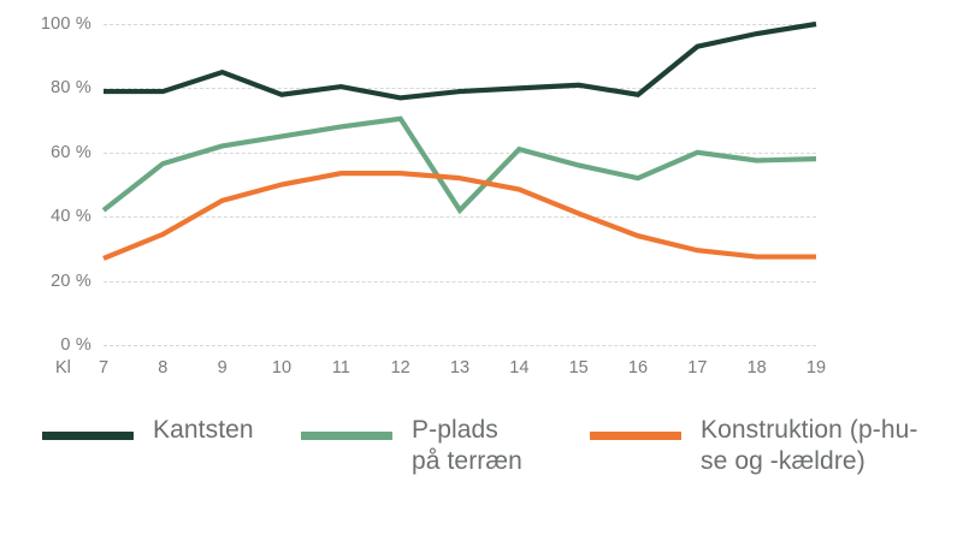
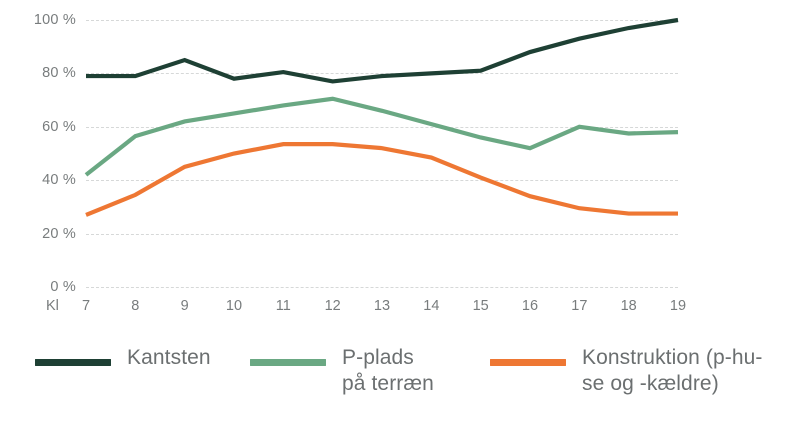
P-plads på terræn/13: 42% -> 66%
Kantsten/16: 78% -> 88%
